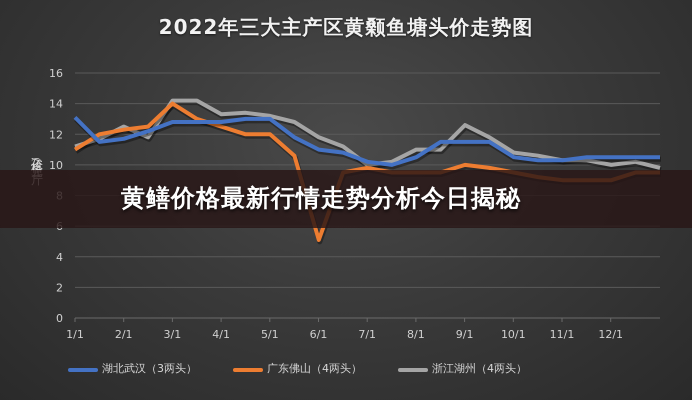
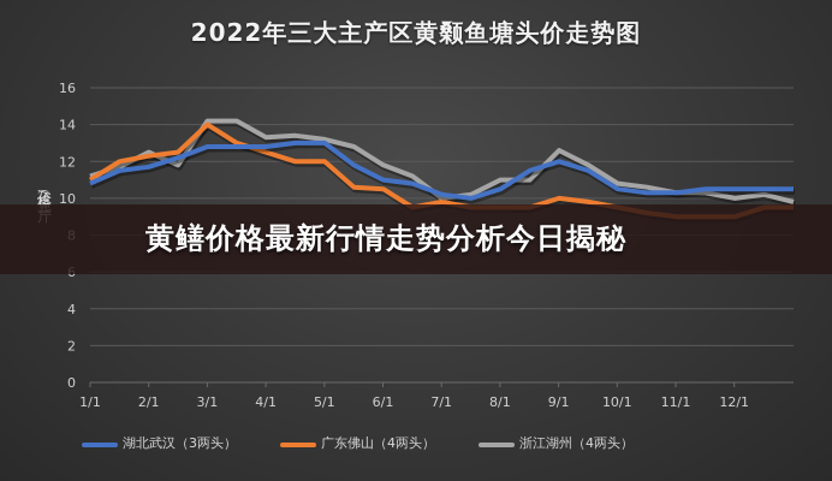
湖北武汉（3两头）/1/1: 13.1 -> 10.8
广东佛山（4两头）/6/1: 5.1 -> 10.5
湖北武汉（3两头）/9/1: 11.5 -> 12.0
